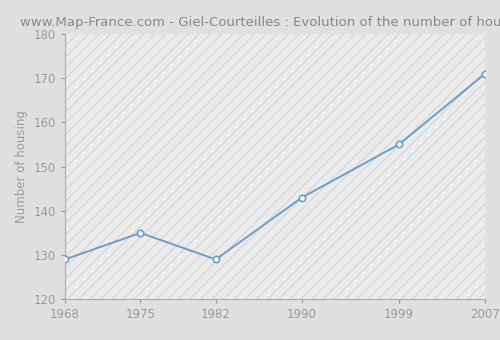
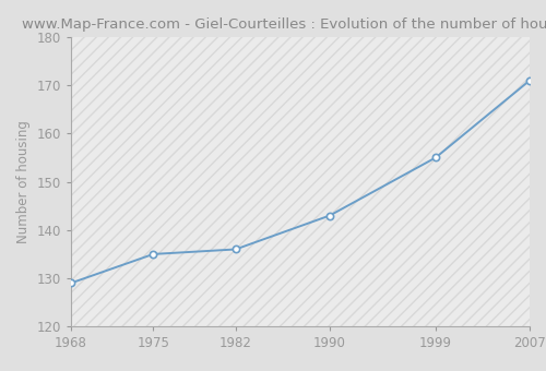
1982: 129 -> 136
